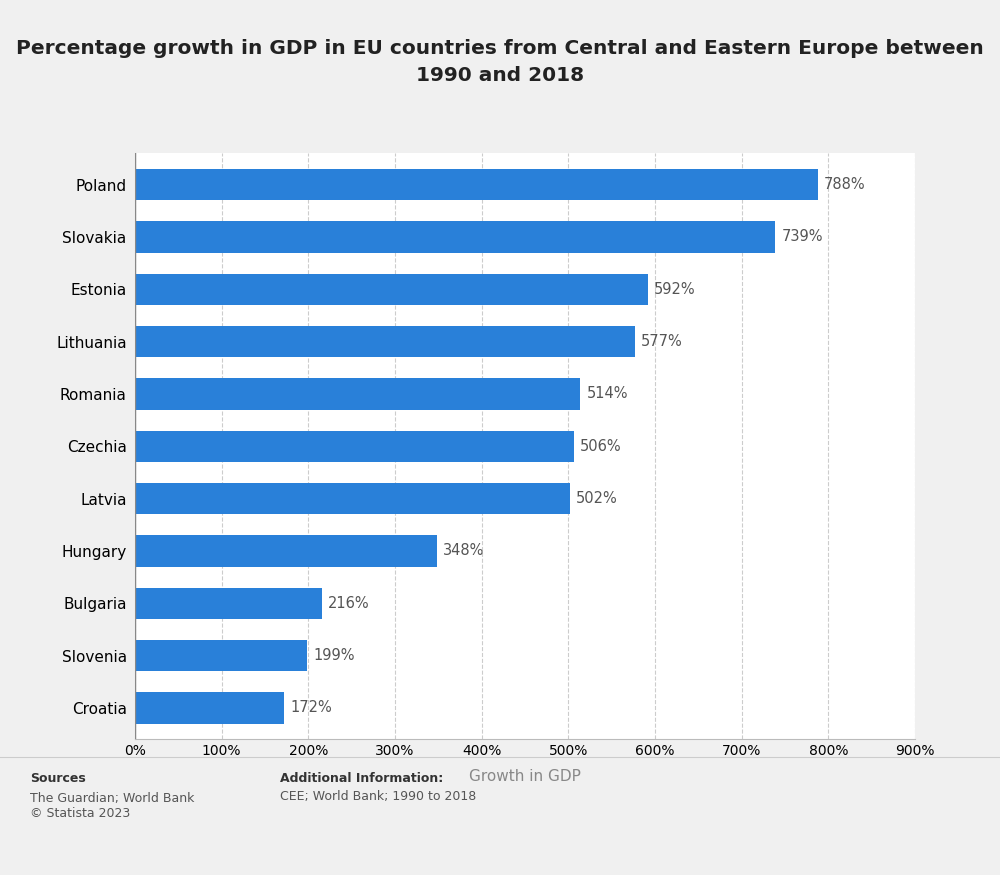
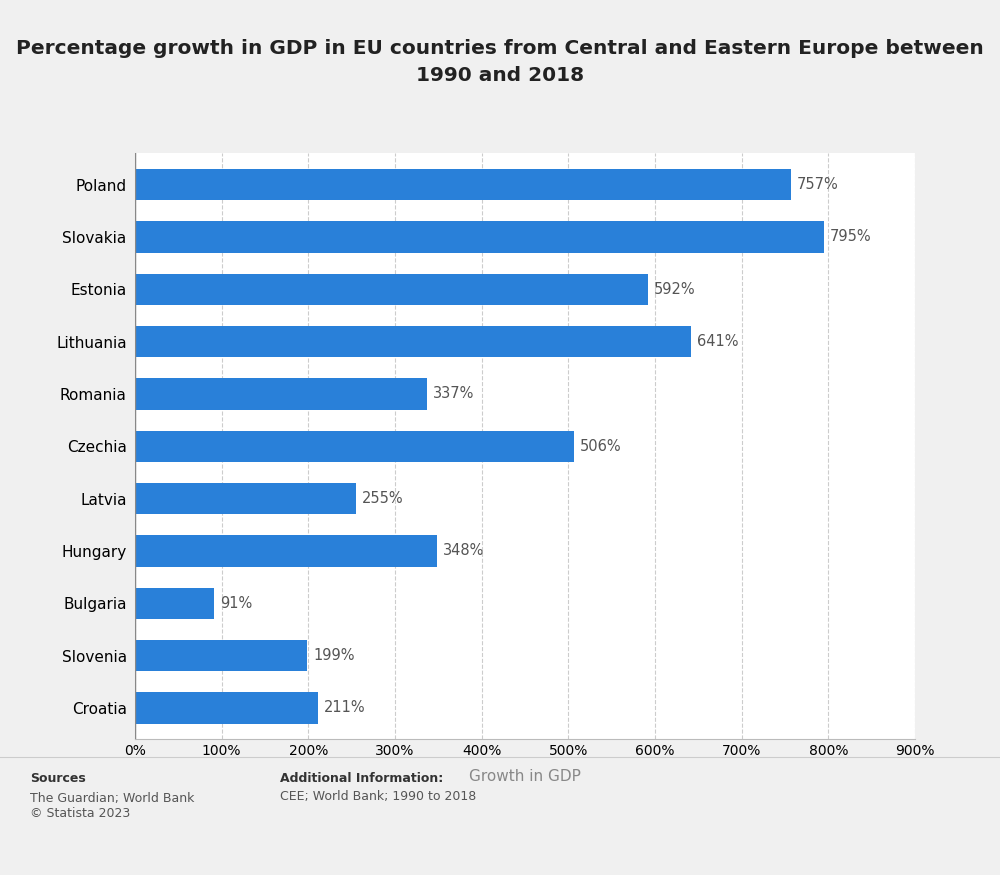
Poland: 788% -> 757%
Slovakia: 739% -> 795%
Lithuania: 577% -> 641%
Romania: 514% -> 337%
Latvia: 502% -> 255%
Bulgaria: 216% -> 91%
Croatia: 172% -> 211%
